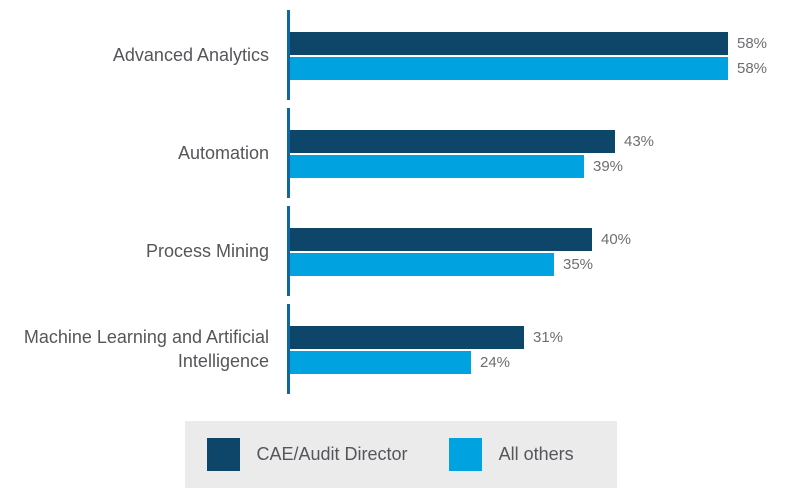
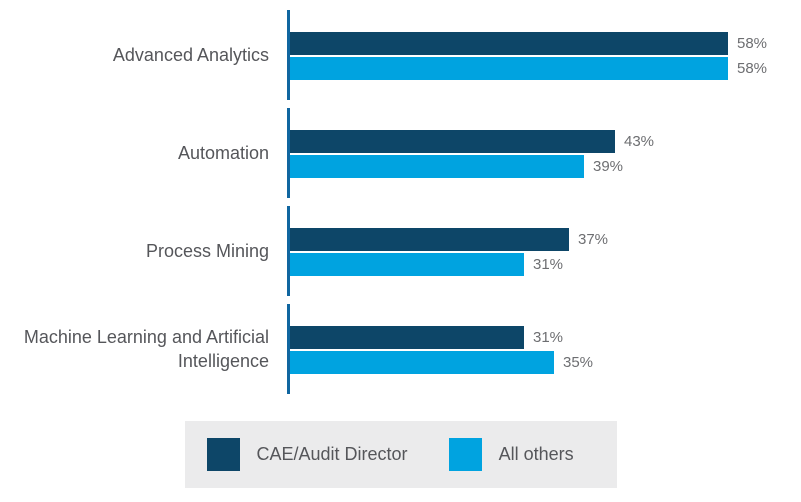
CAE/Audit Director/Process Mining: 40% -> 37%
All others/Process Mining: 35% -> 31%
All others/Machine Learning and Artificial Intelligence: 24% -> 35%
